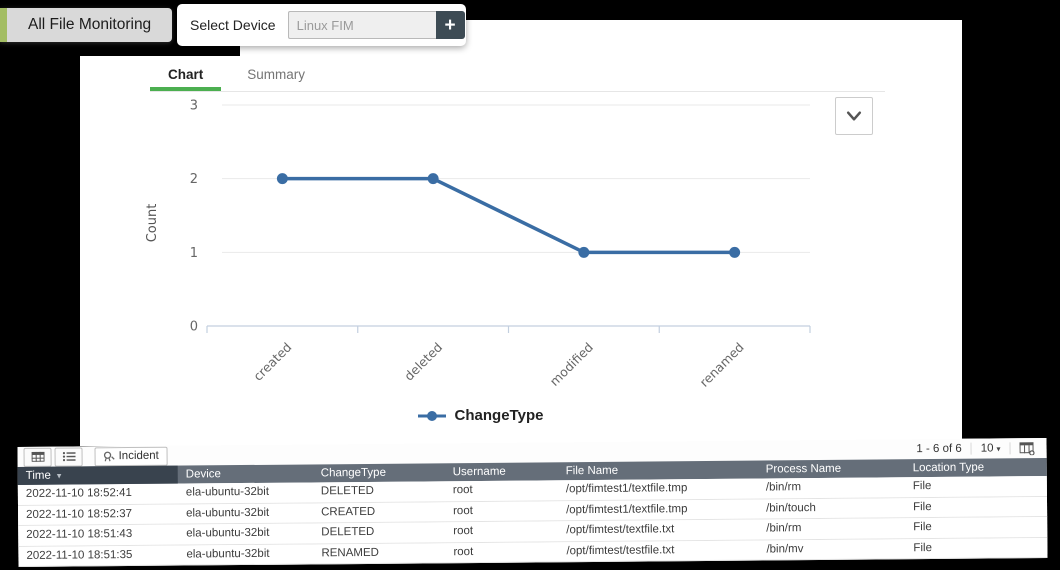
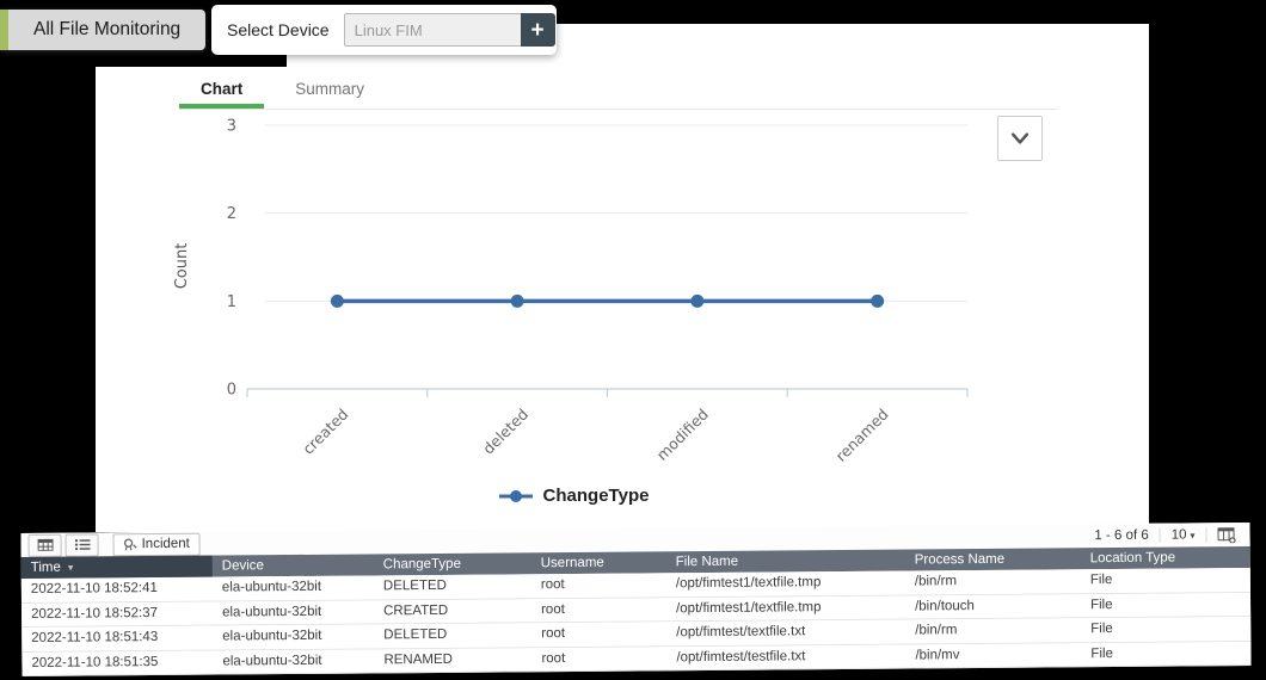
created: 2 -> 1
deleted: 2 -> 1
